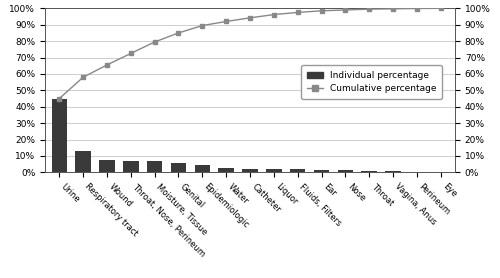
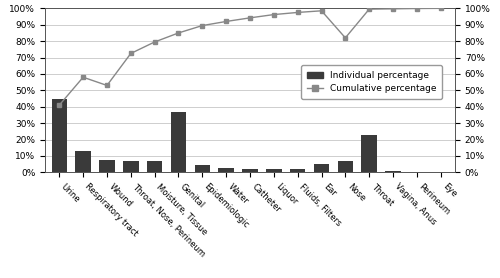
Cumulative percentage/Urine: 45% -> 41%
Cumulative percentage/Wound: 66% -> 53%
Individual percentage/Genital: 6% -> 37%
Individual percentage/Ear: 1% -> 5%
Individual percentage/Nose: 1% -> 7%
Cumulative percentage/Nose: 99% -> 82%
Individual percentage/Throat: 1% -> 23%
